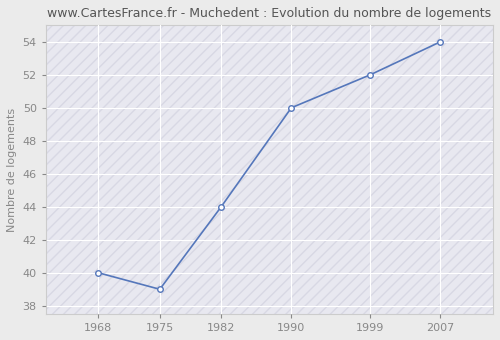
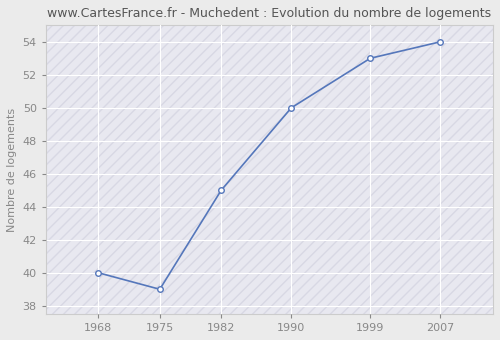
1982: 44 -> 45
1999: 52 -> 53
